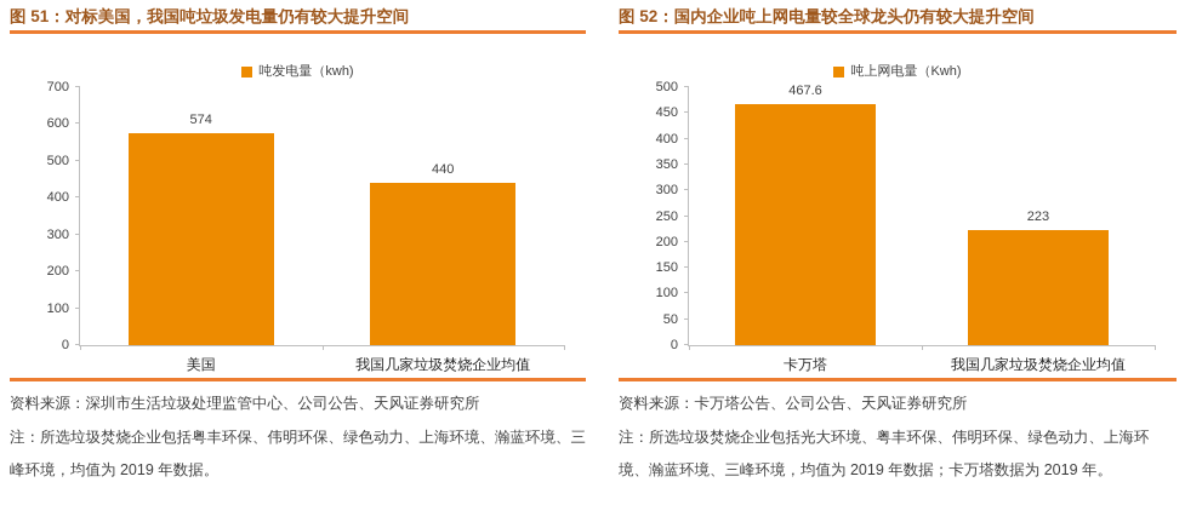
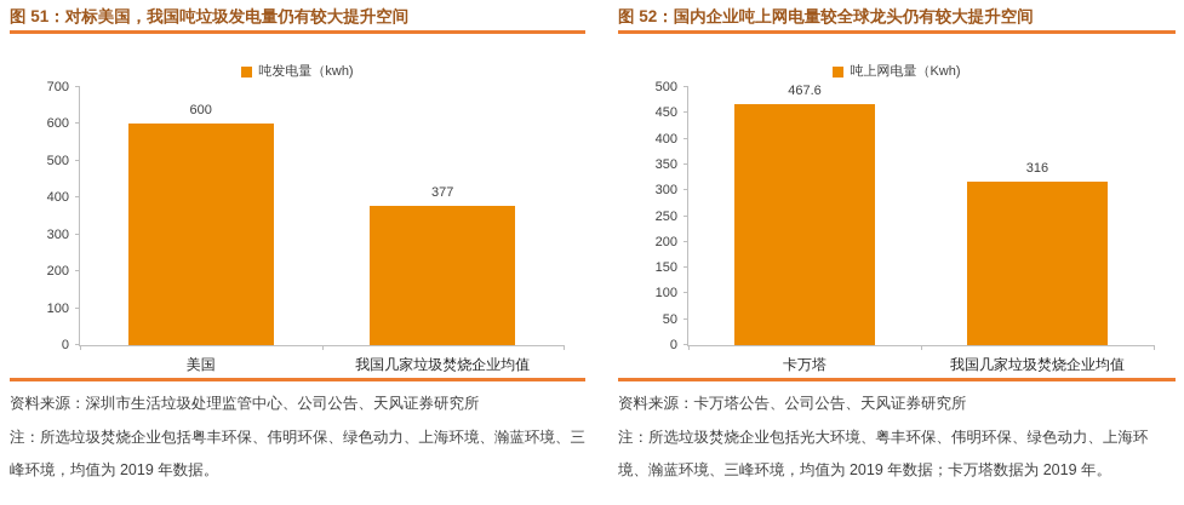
图 51：对标美国，我国吨垃圾发电量仍有较大提升空间/美国: 574 -> 600
图 51：对标美国，我国吨垃圾发电量仍有较大提升空间/我国几家垃圾焚烧企业均值: 440 -> 377
图 52：国内企业吨上网电量较全球龙头仍有较大提升空间/我国几家垃圾焚烧企业均值: 223 -> 316
